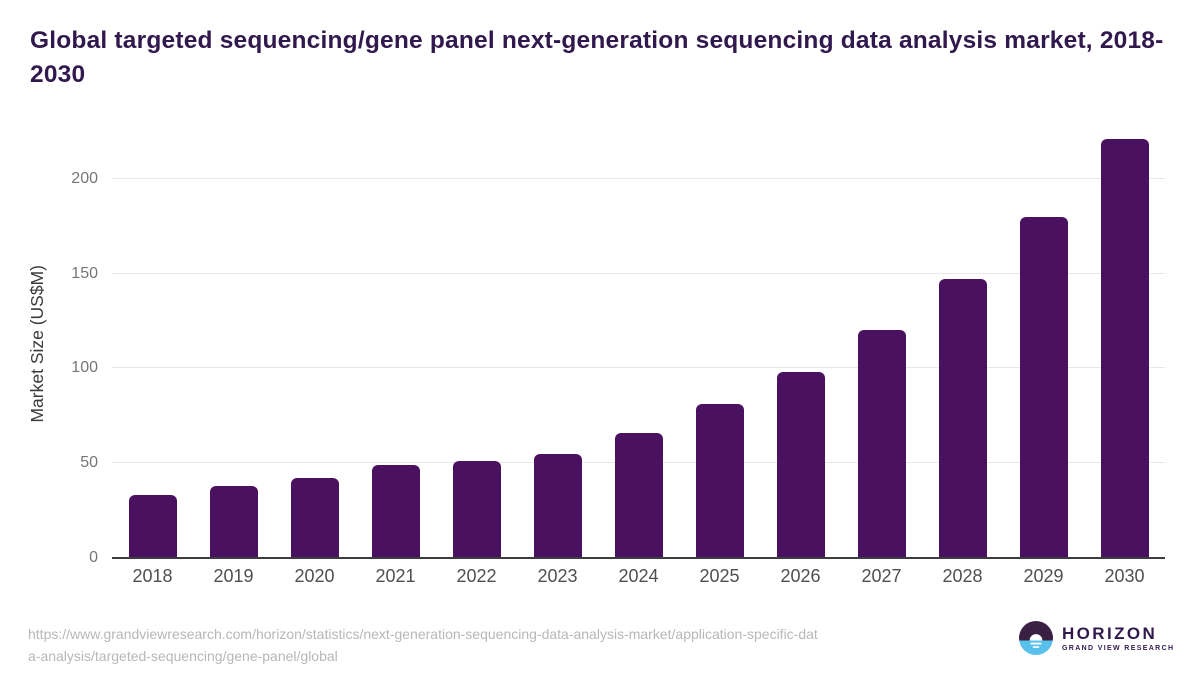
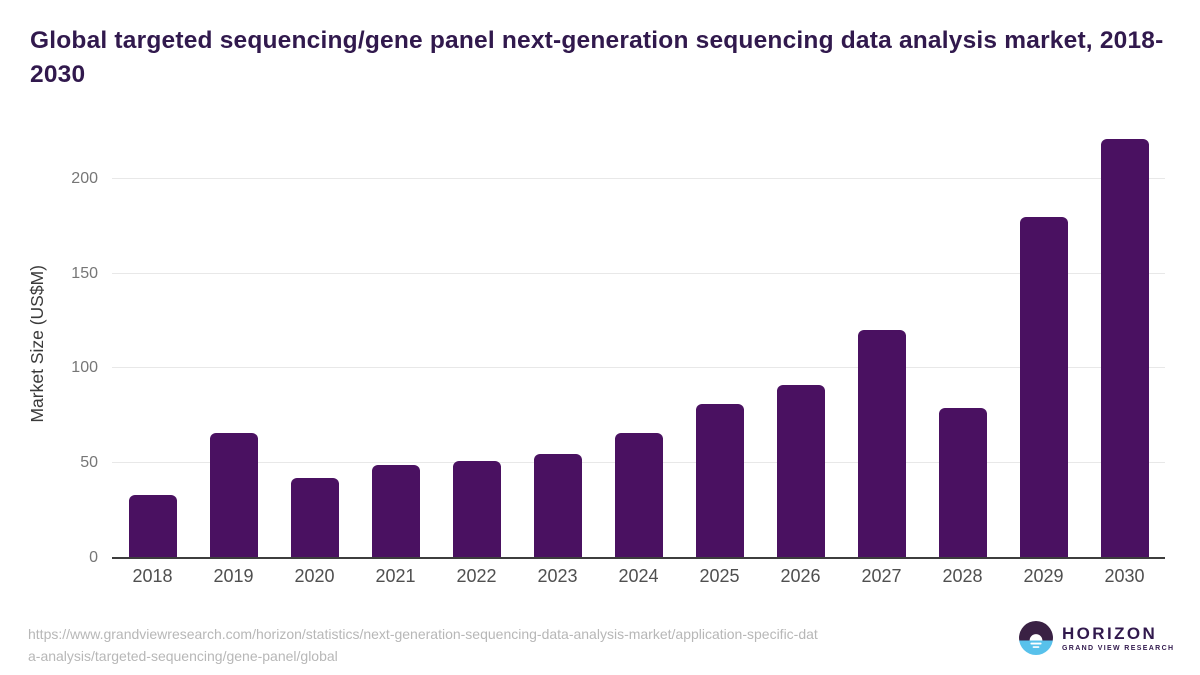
2019: 38 -> 66
2026: 98 -> 91
2028: 147 -> 79
